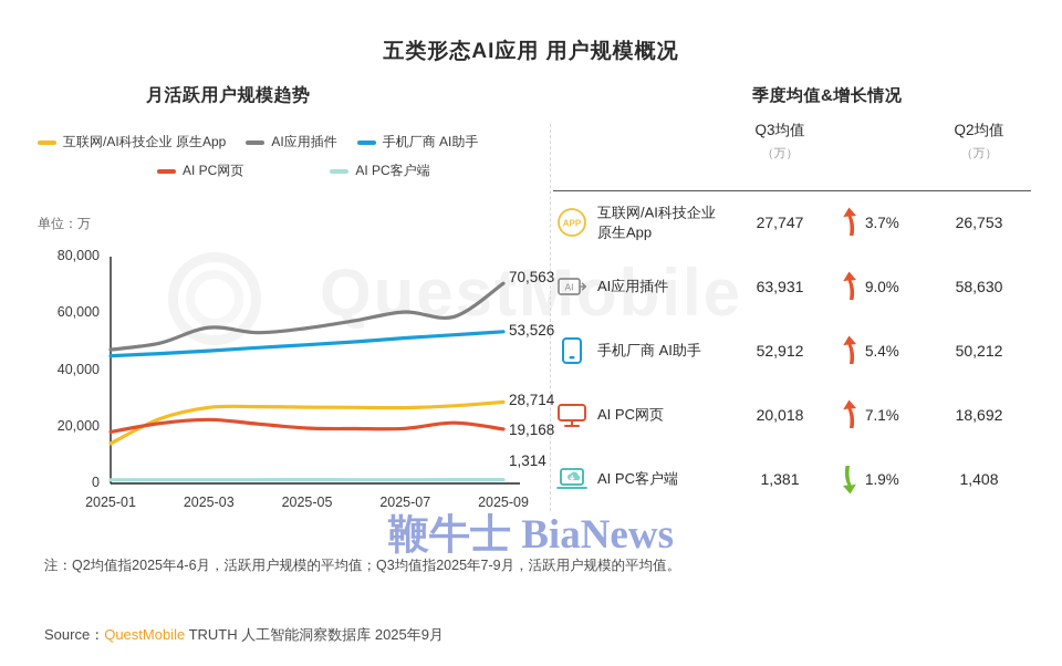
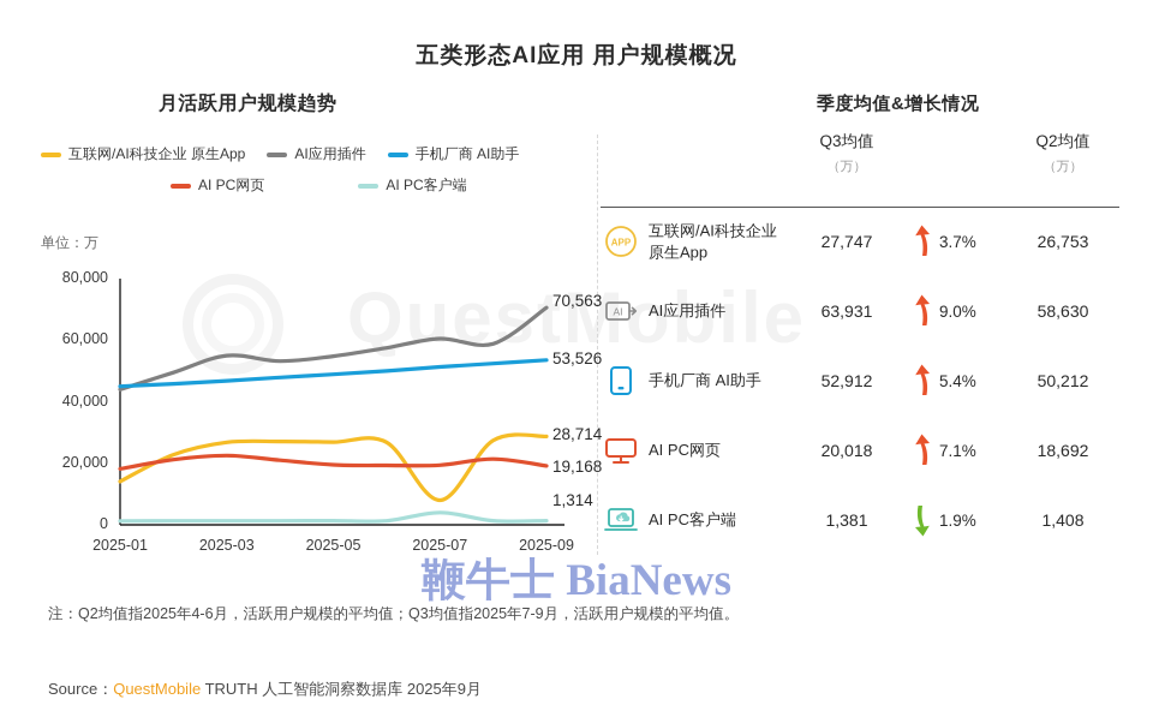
AI应用插件/2025-01: 47000 -> 44000
互联网/AI科技企业 原生App/2025-07: 27000 -> 8000
AI PC客户端/2025-07: 1000 -> 4000
